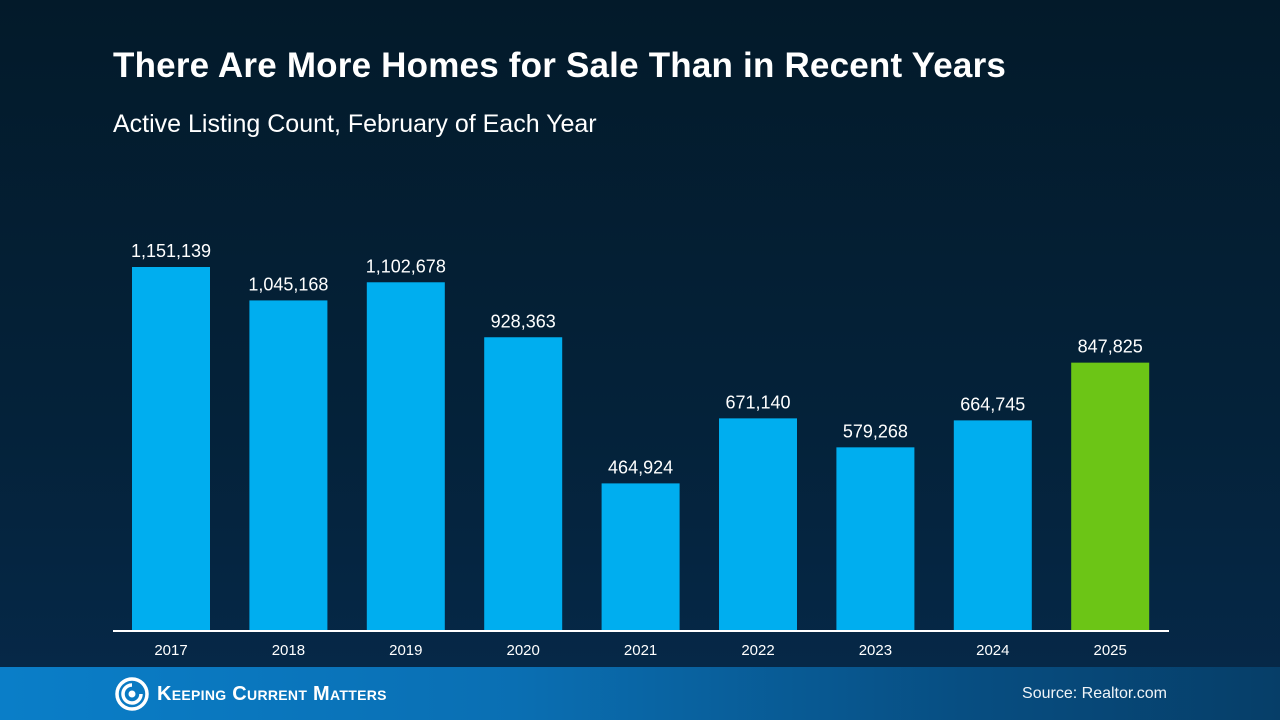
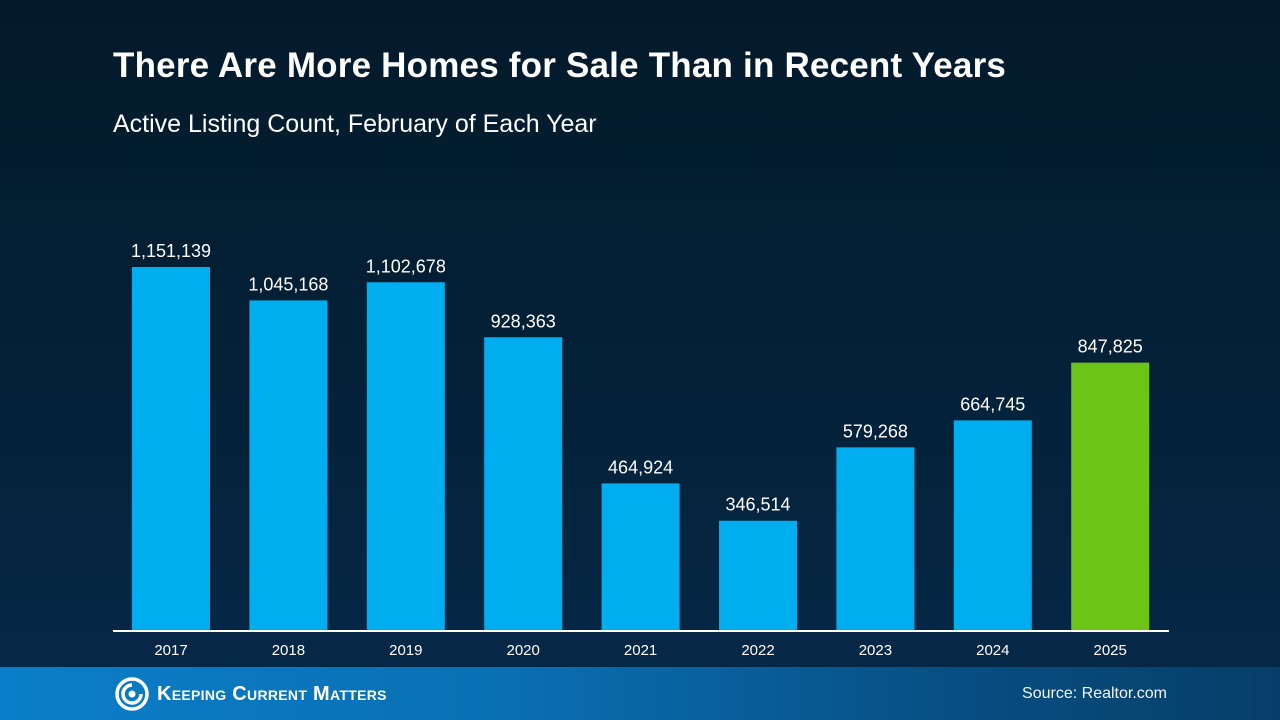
2022: 671,140 -> 346,514
